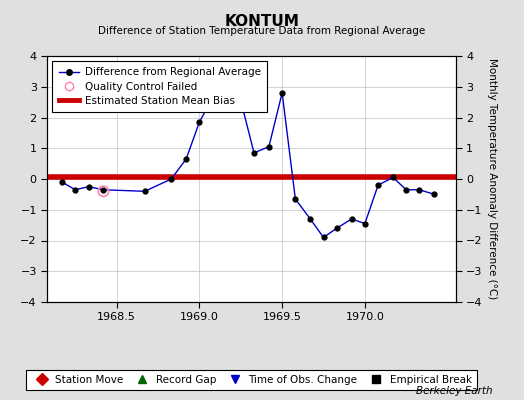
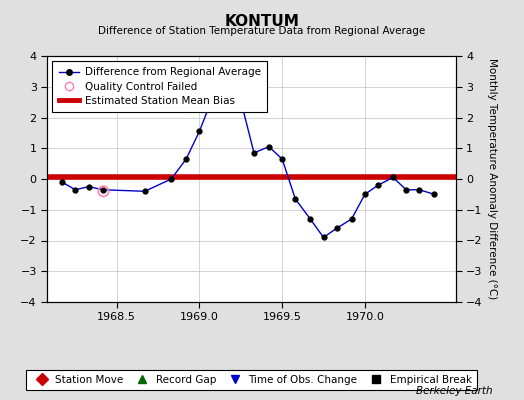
Time of Obs. Change/1969.0: 1.85 -> 1.55
Time of Obs. Change/1969.5: 2.80 -> 0.65
Time of Obs. Change/1970.0: -1.45 -> -0.50
